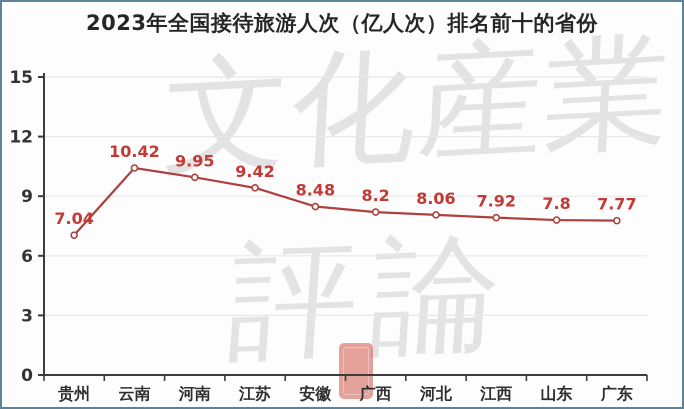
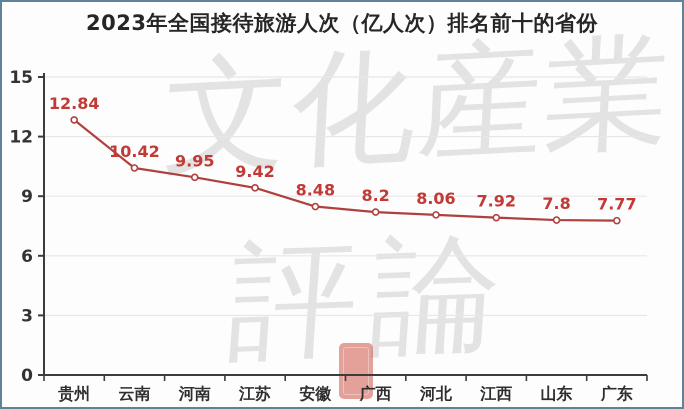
贵州: 7.04 -> 12.84
